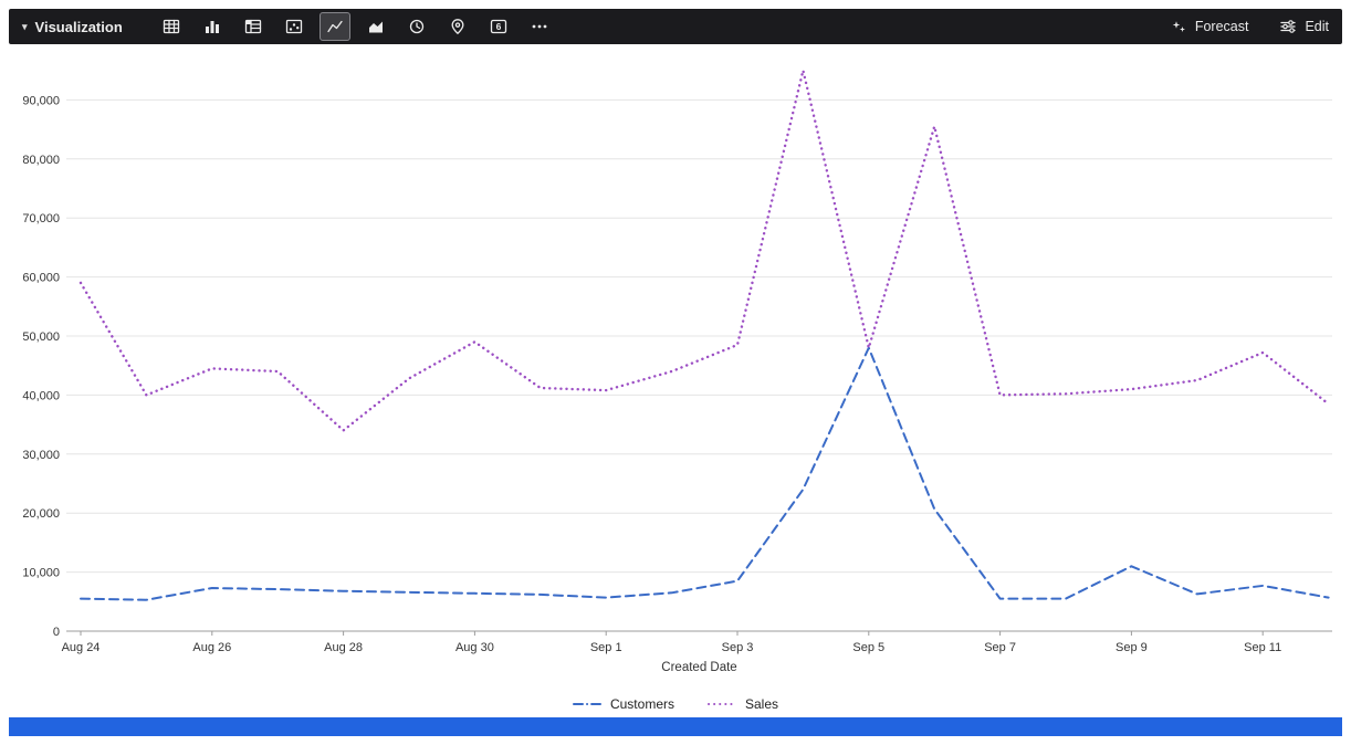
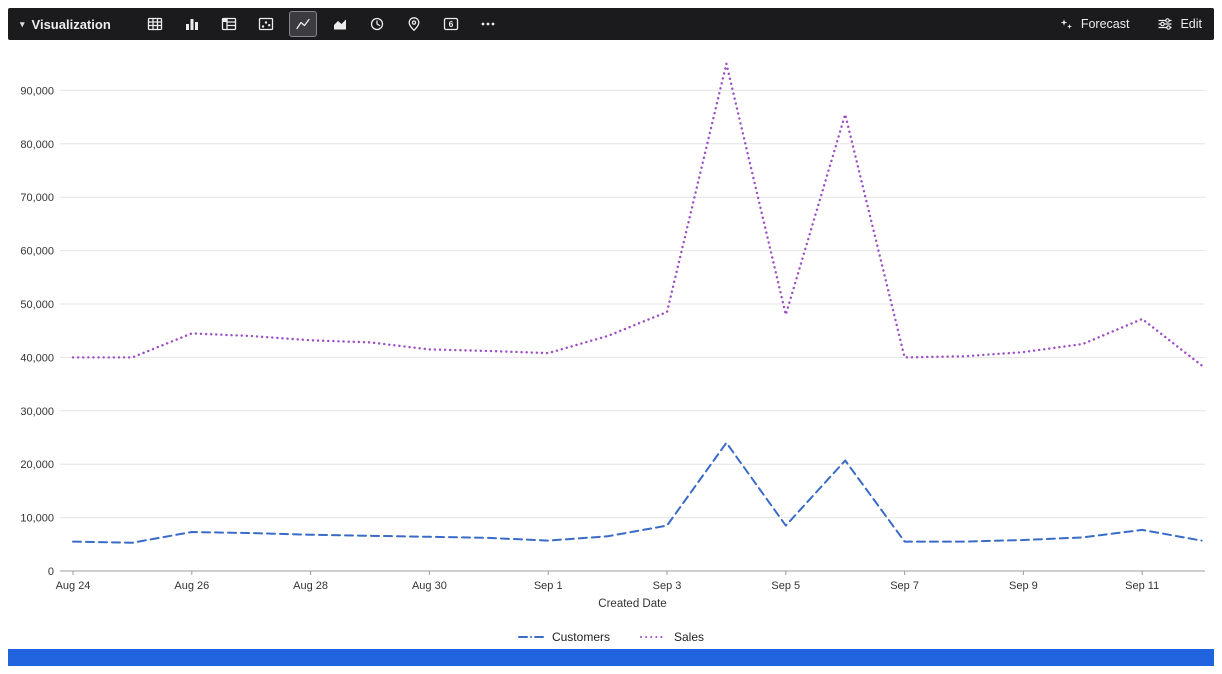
Sales/Aug 24: 59000 -> 40000
Sales/Aug 28: 34000 -> 43000
Sales/Aug 30: 49000 -> 42000
Customers/Sep 5: 48000 -> 8000
Customers/Sep 9: 11000 -> 6000
